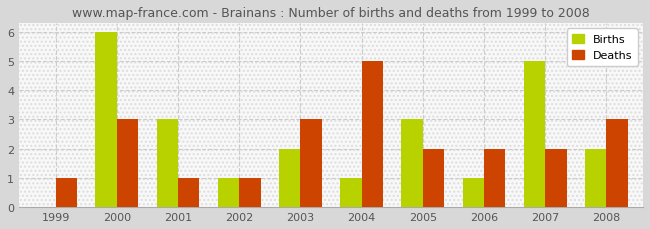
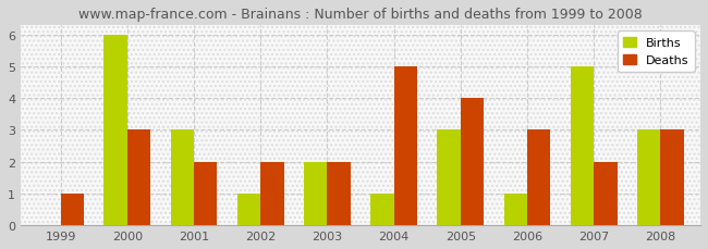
Deaths/2001: 1 -> 2
Deaths/2002: 1 -> 2
Deaths/2003: 3 -> 2
Deaths/2005: 2 -> 4
Deaths/2006: 2 -> 3
Births/2008: 2 -> 3
